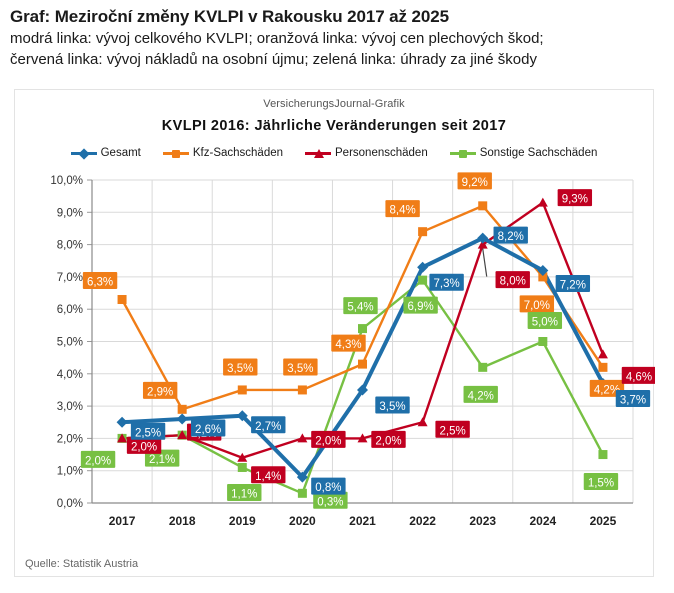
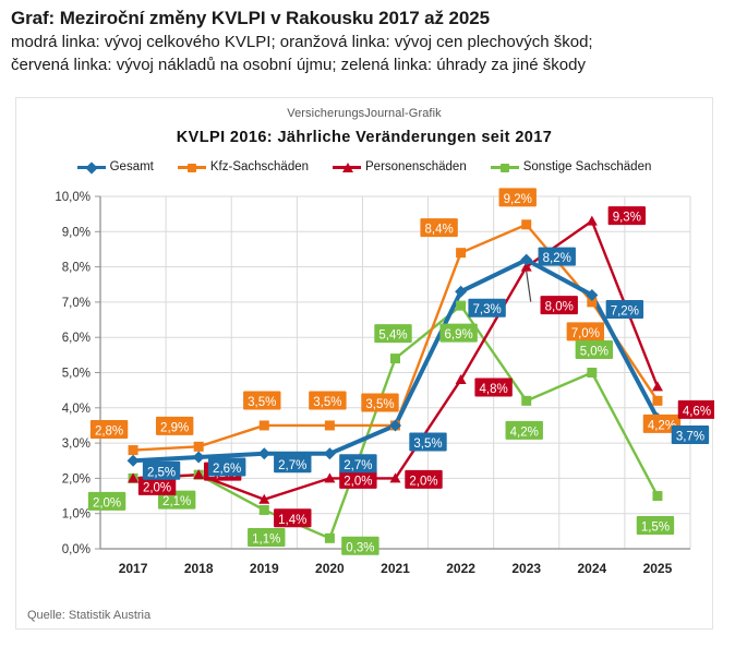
Kfz-Sachschäden/2017: 6,3% -> 2,8%
Gesamt/2020: 0,8% -> 2,7%
Kfz-Sachschäden/2021: 4,3% -> 3,5%
Personenschäden/2022: 2,5% -> 4,8%
